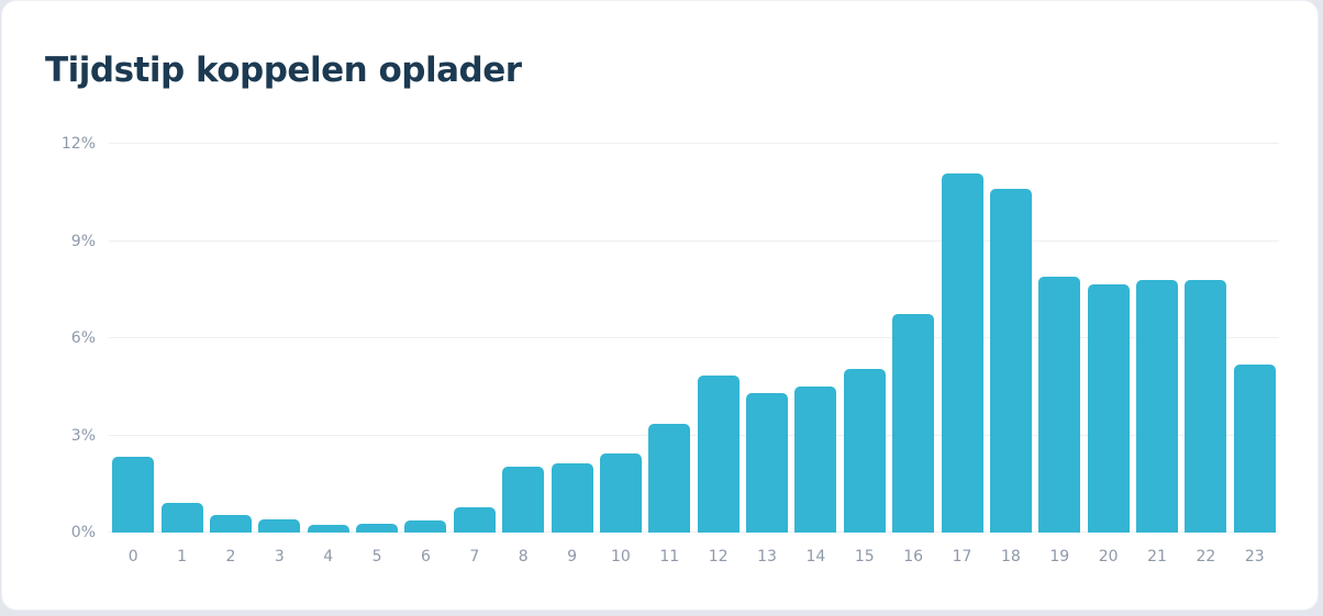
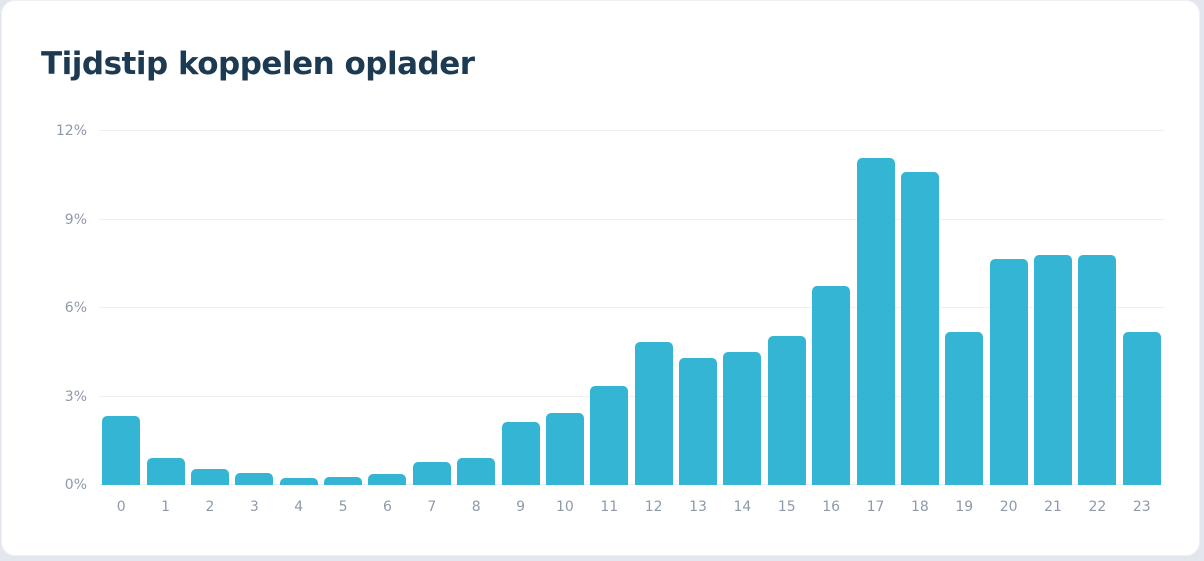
8: 2.0% -> 0.9%
19: 7.9% -> 5.2%
